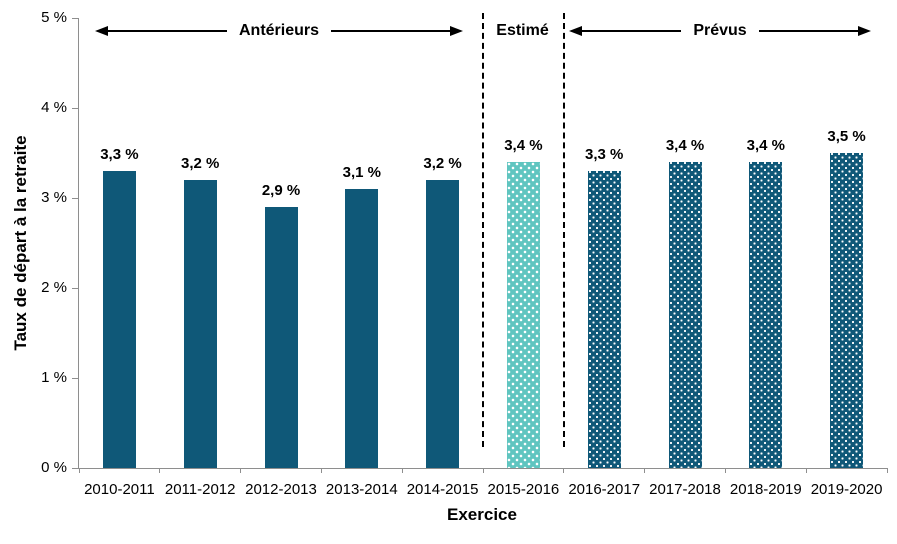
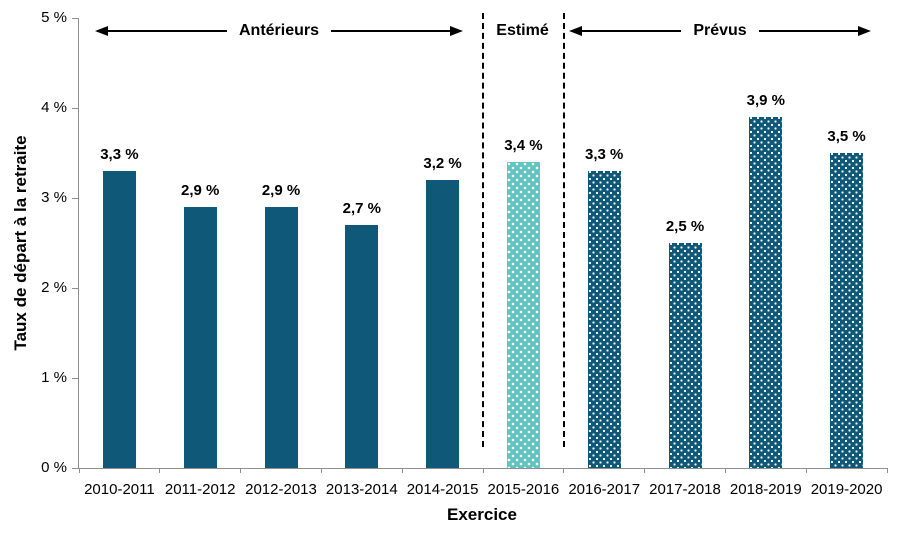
2011-2012: 3,2 -> 2,9
2013-2014: 3,1 -> 2,7
2017-2018: 3,4 -> 2,5
2018-2019: 3,4 -> 3,9
